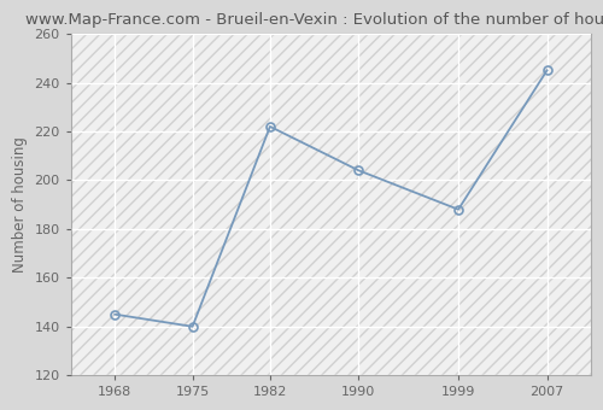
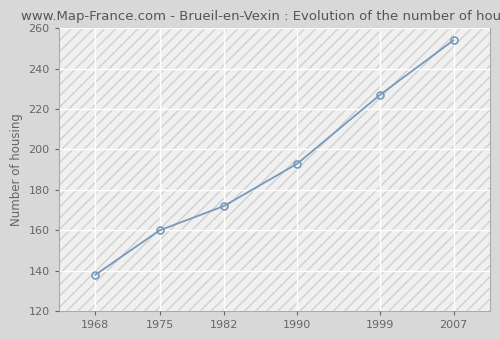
1968: 145 -> 138
1975: 140 -> 160
1982: 222 -> 172
1990: 204 -> 193
1999: 188 -> 227
2007: 245 -> 254
